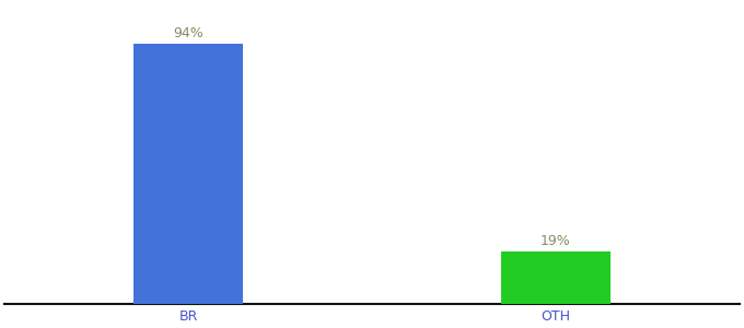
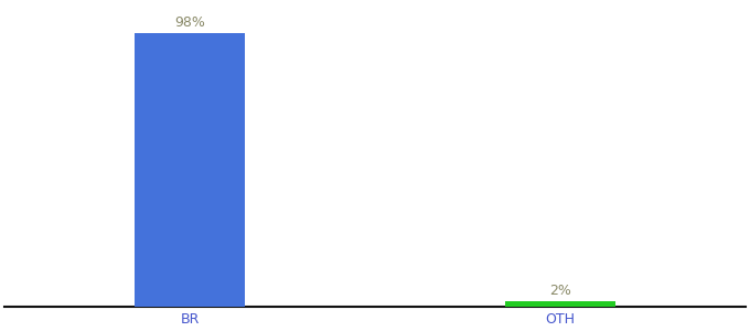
BR: 94% -> 98%
OTH: 19% -> 2%
